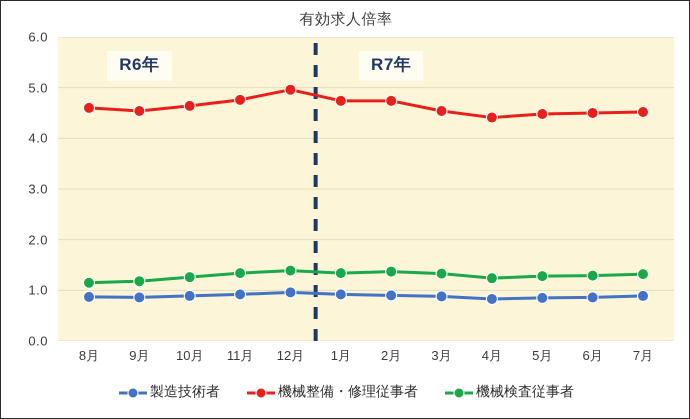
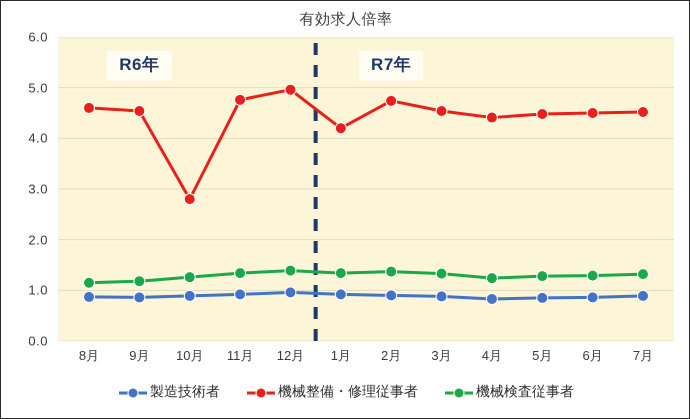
機械整備・修理従事者/10月: 4.6 -> 2.8
機械整備・修理従事者/1月: 4.7 -> 4.2
